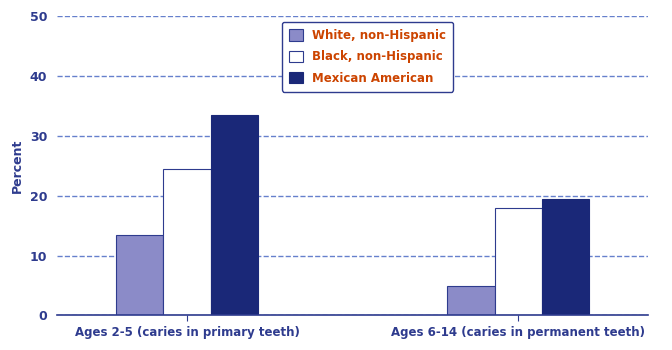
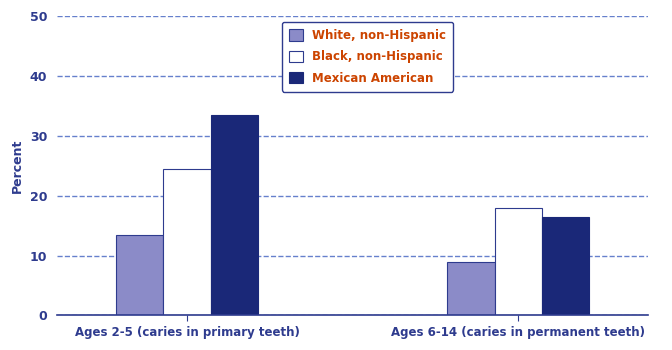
White, non-Hispanic/Ages 6-14 (caries in permanent teeth): 5.0 -> 9.0
Mexican American/Ages 6-14 (caries in permanent teeth): 19.4 -> 16.5
